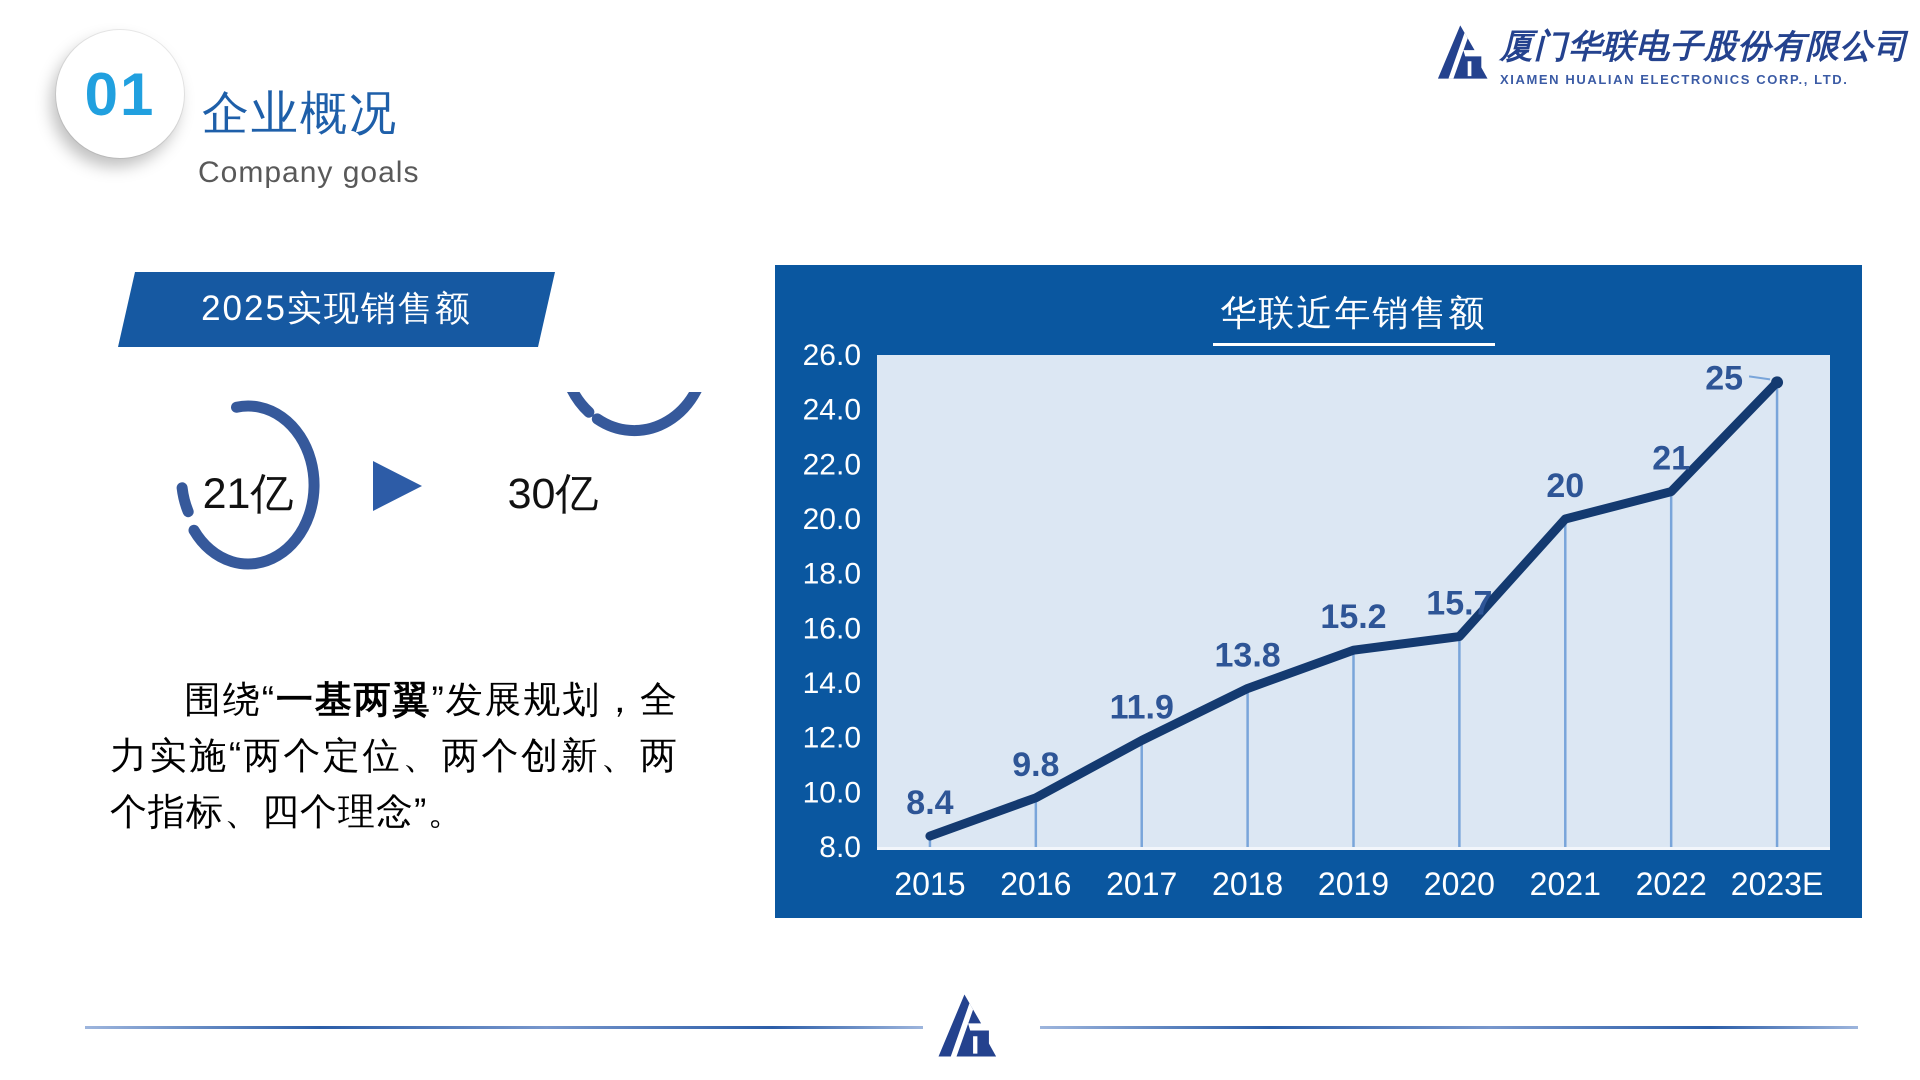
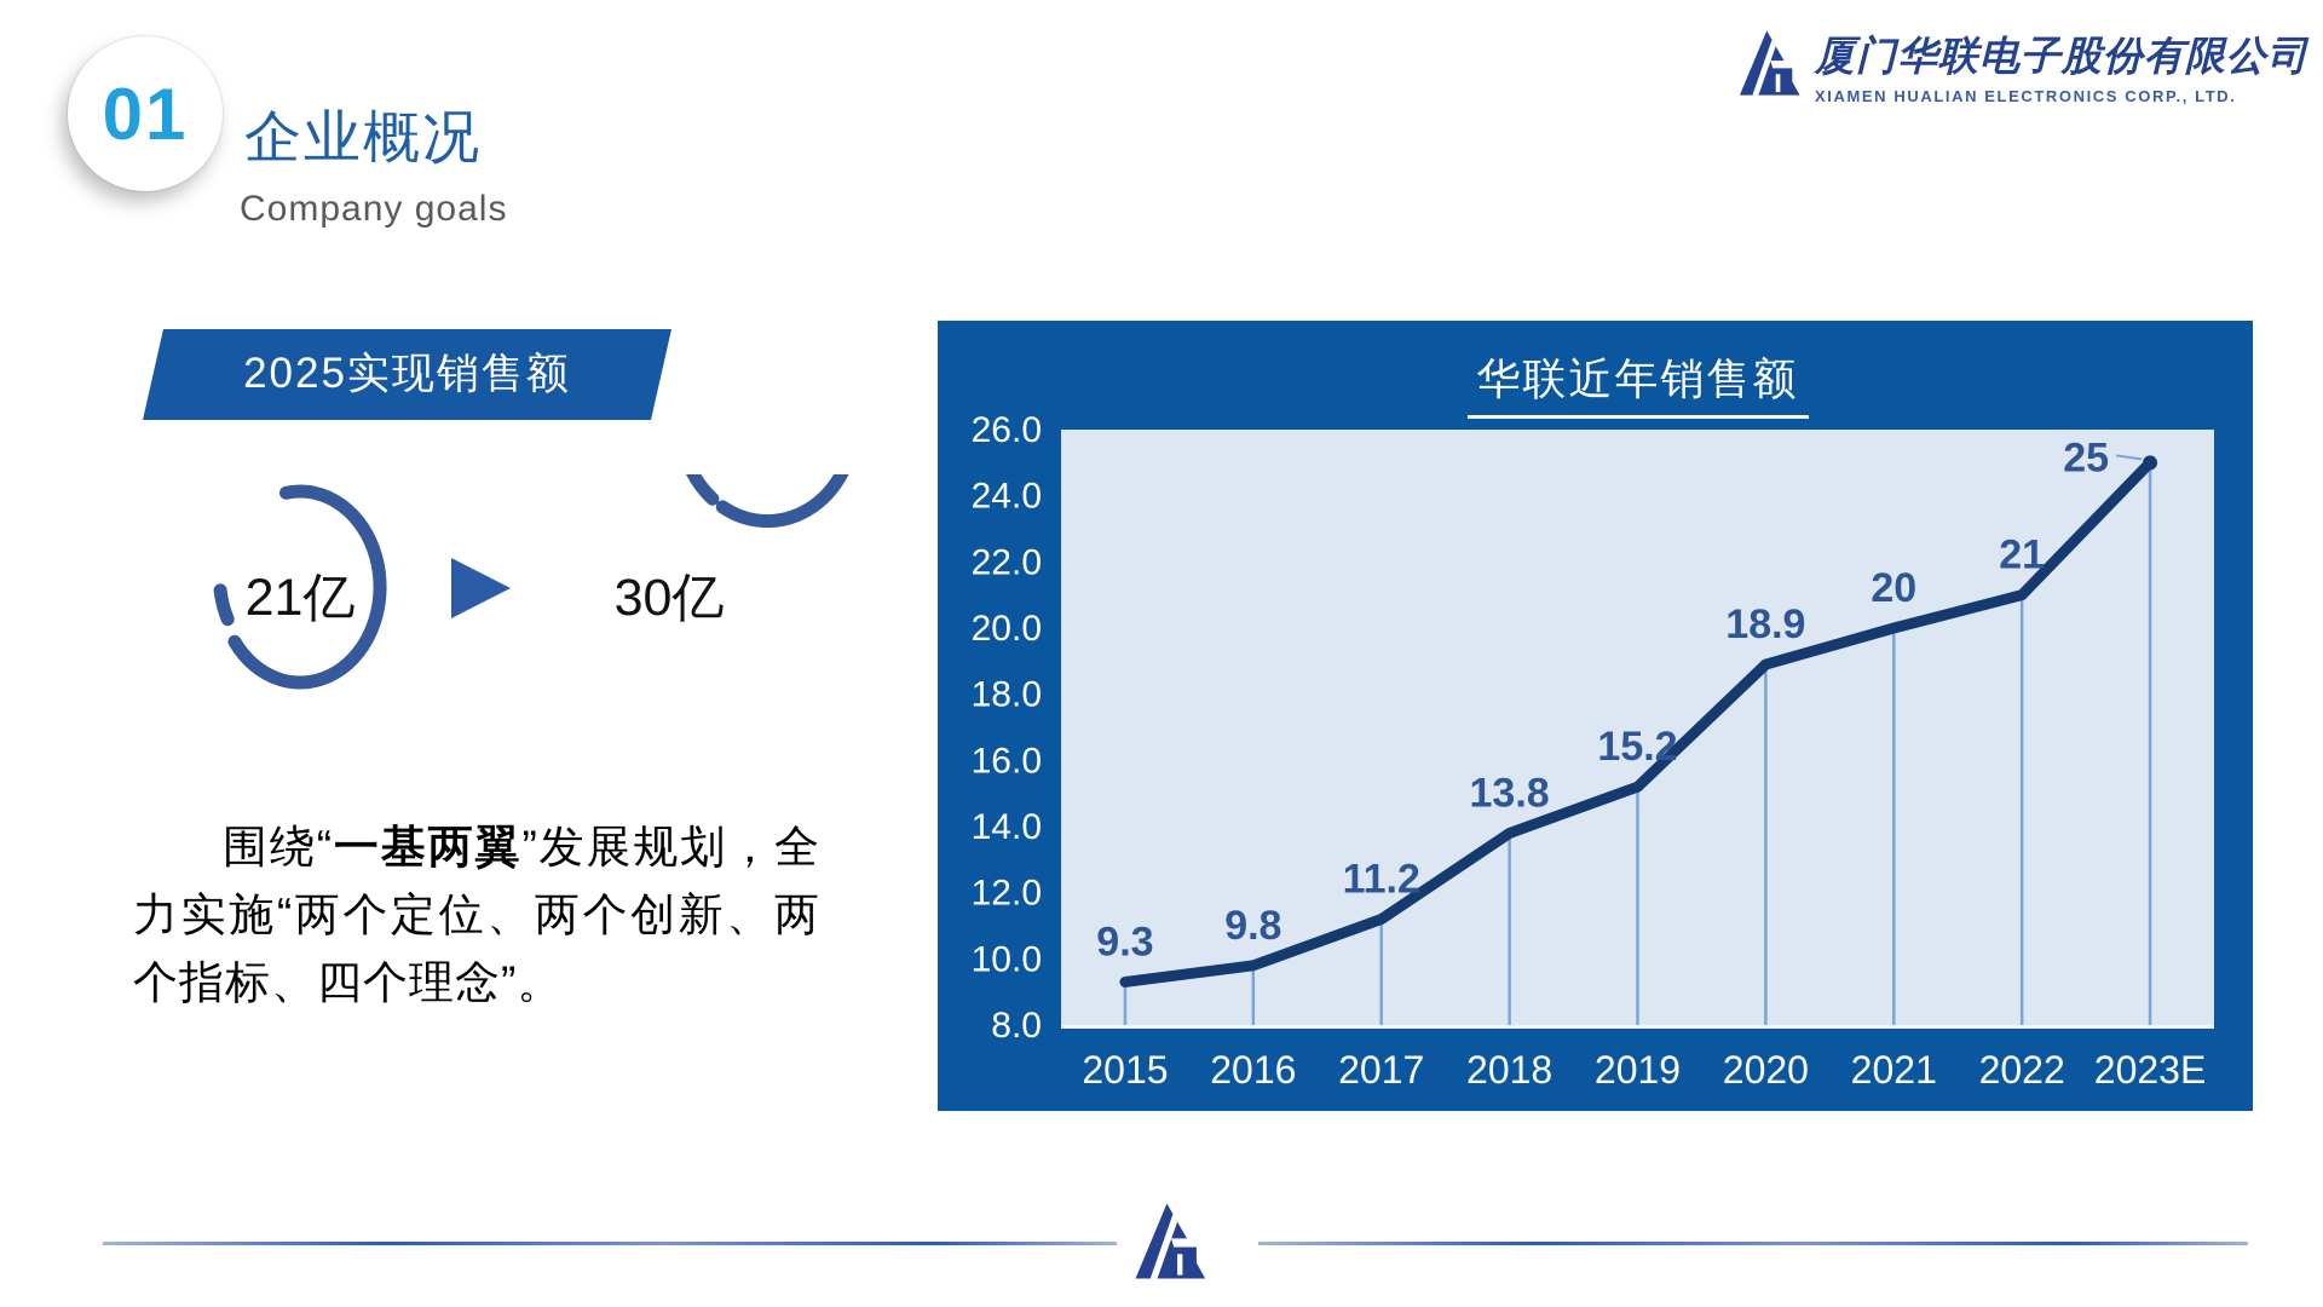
2015: 8.4 -> 9.3
2017: 11.9 -> 11.2
2020: 15.7 -> 18.9
